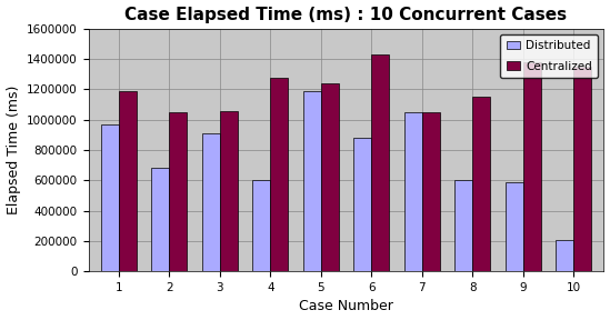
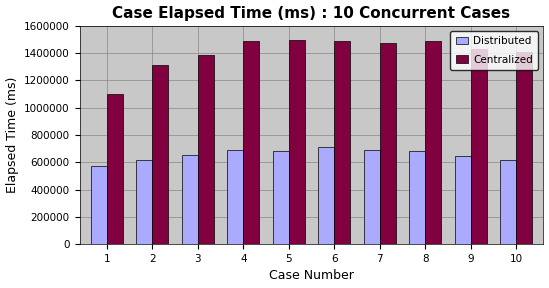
Distributed/1: 970000 -> 570000
Centralized/1: 1190000 -> 1100000
Distributed/2: 680000 -> 620000
Centralized/2: 1050000 -> 1310000
Distributed/3: 910000 -> 650000
Centralized/3: 1060000 -> 1390000
Distributed/4: 600000 -> 690000
Centralized/4: 1280000 -> 1490000
Distributed/5: 1190000 -> 680000
Centralized/5: 1240000 -> 1500000
Distributed/6: 880000 -> 710000
Centralized/6: 1430000 -> 1490000
Distributed/7: 1050000 -> 690000
Centralized/7: 1050000 -> 1480000
Distributed/8: 600000 -> 680000
Centralized/8: 1150000 -> 1490000
Distributed/9: 590000 -> 640000
Centralized/9: 1380000 -> 1430000
Distributed/10: 210000 -> 620000
Centralized/10: 1350000 -> 1410000
